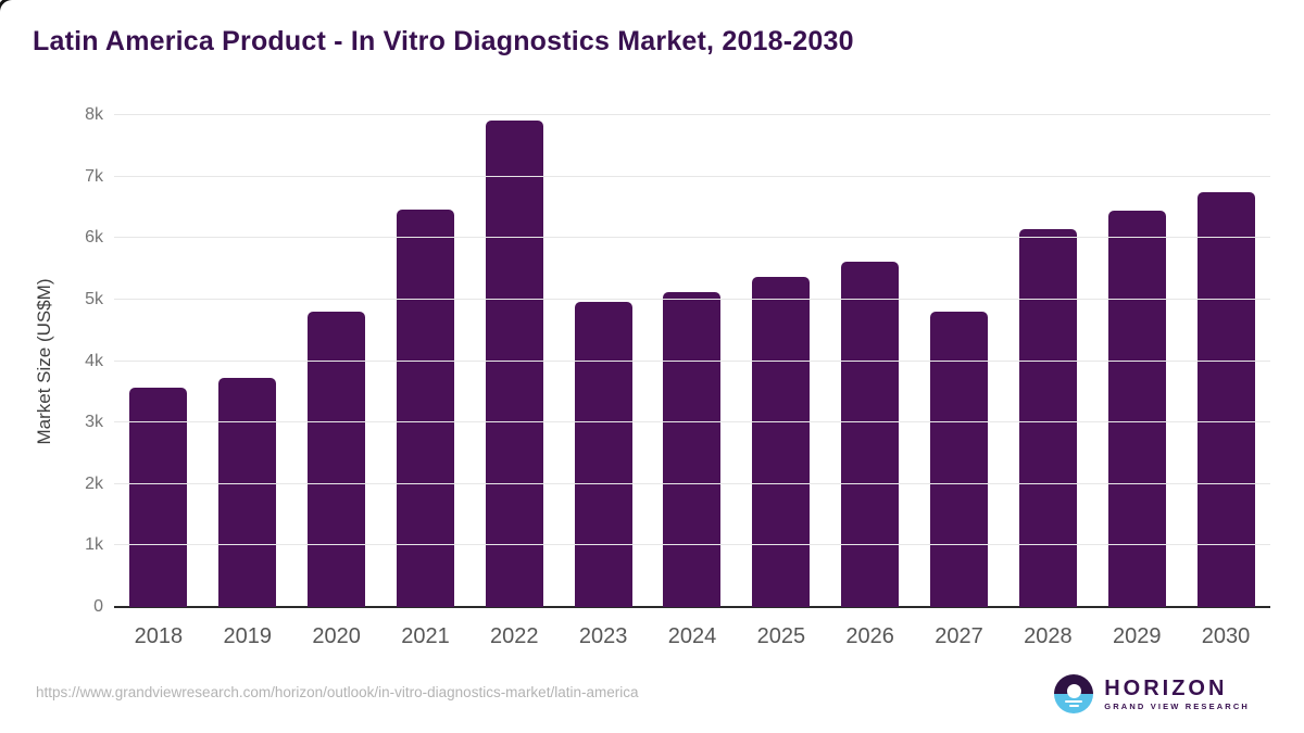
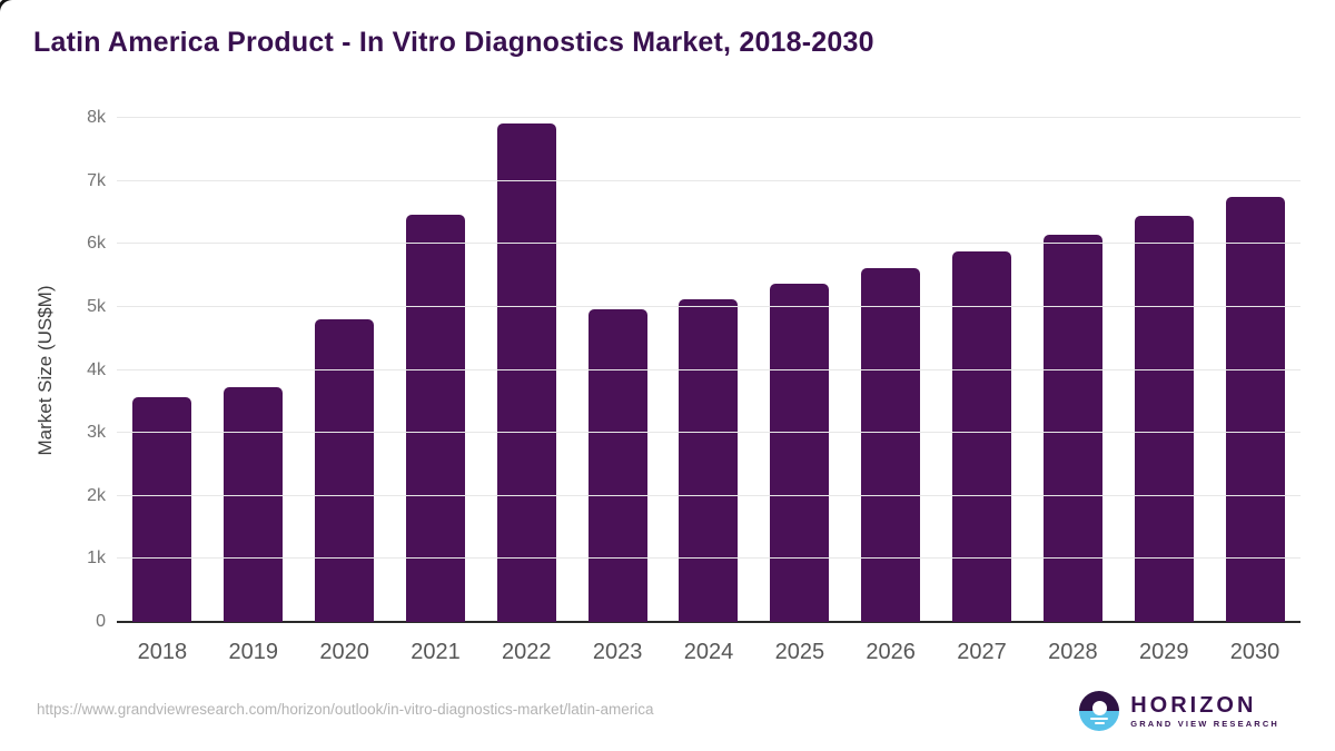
2027: 4.8k -> 5.9k
